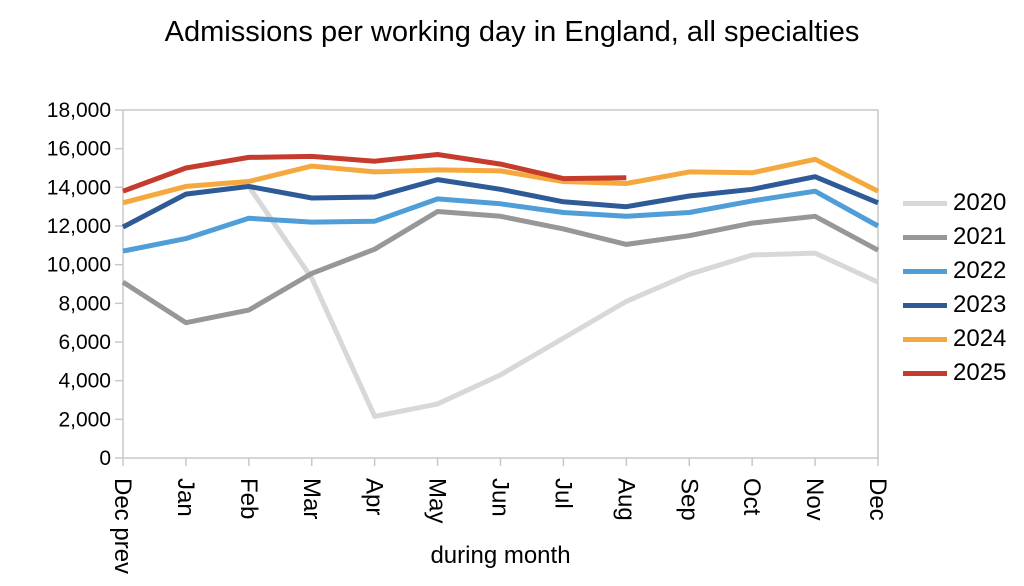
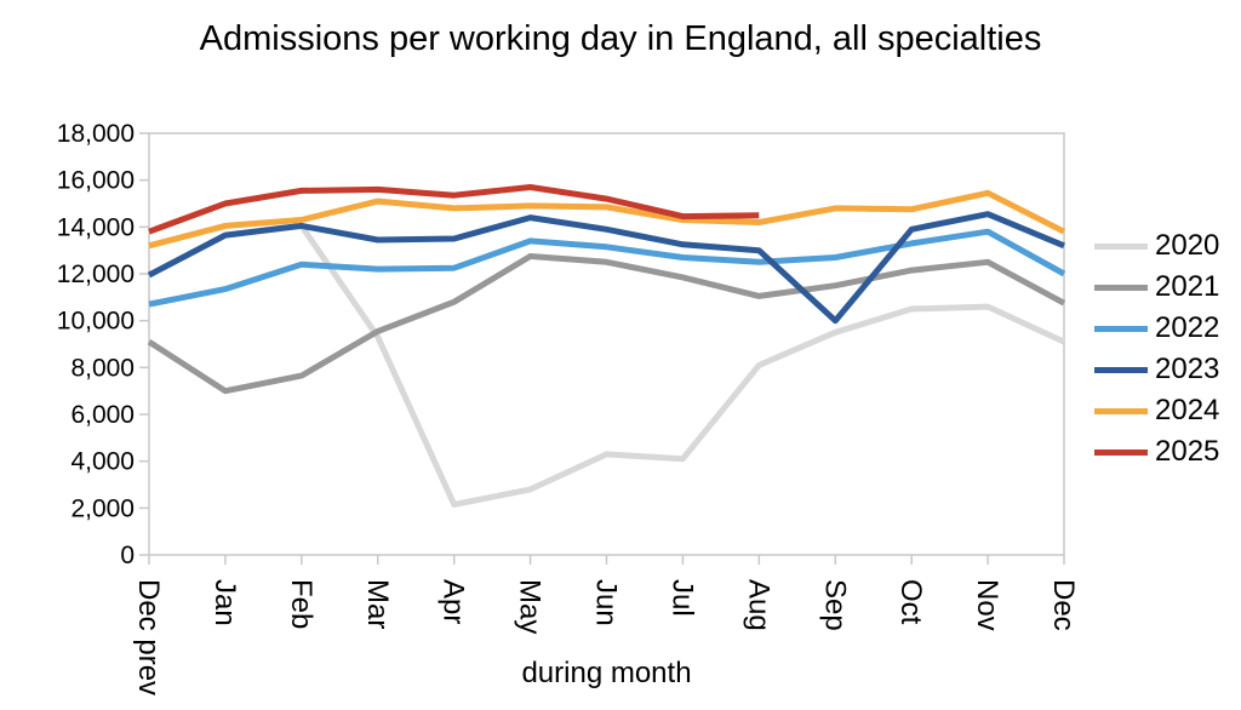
2020/Jul: 6200 -> 4100
2023/Sep: 13600 -> 10000
